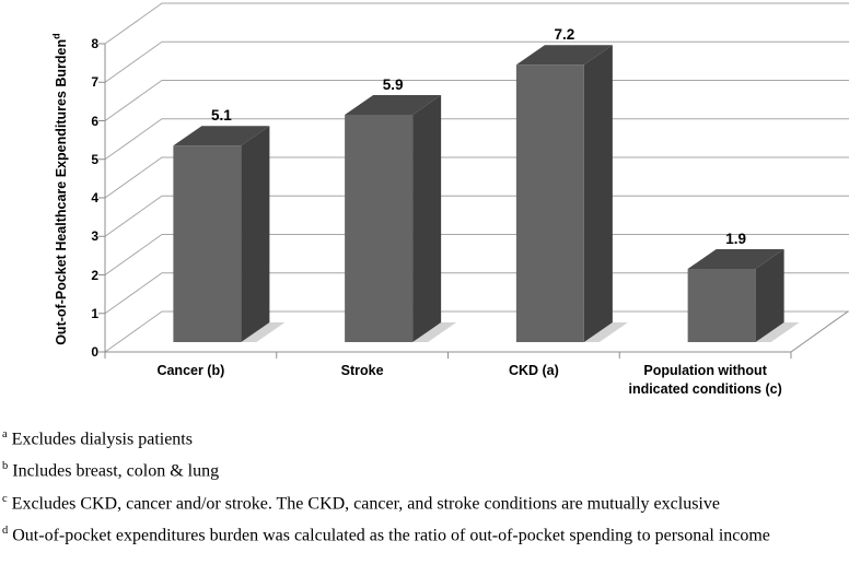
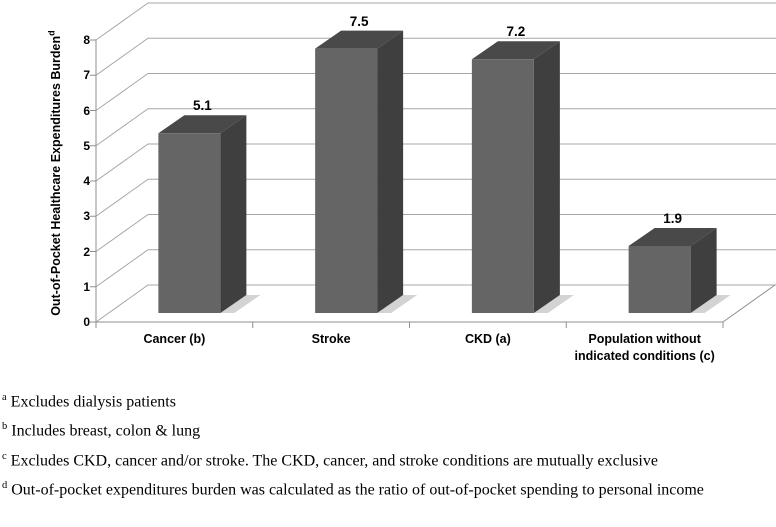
Stroke: 5.9 -> 7.5
